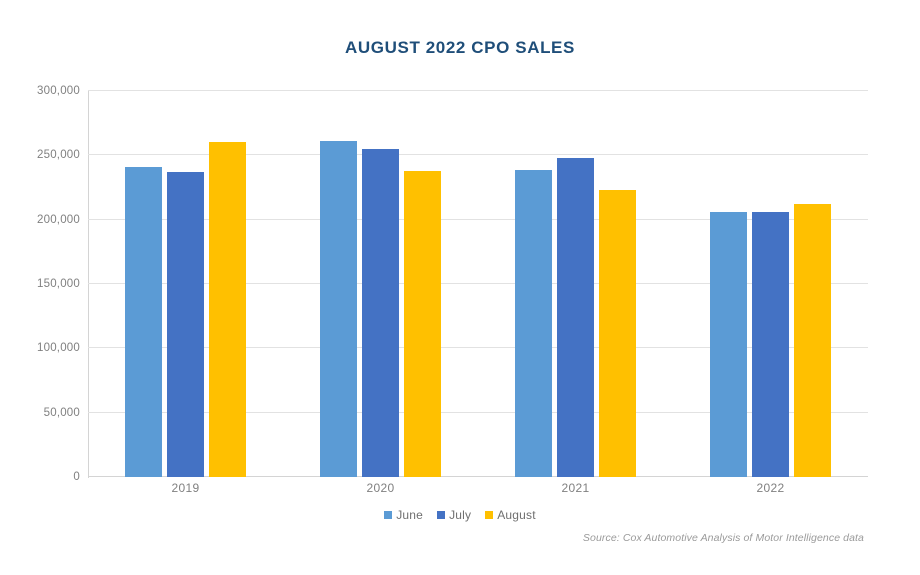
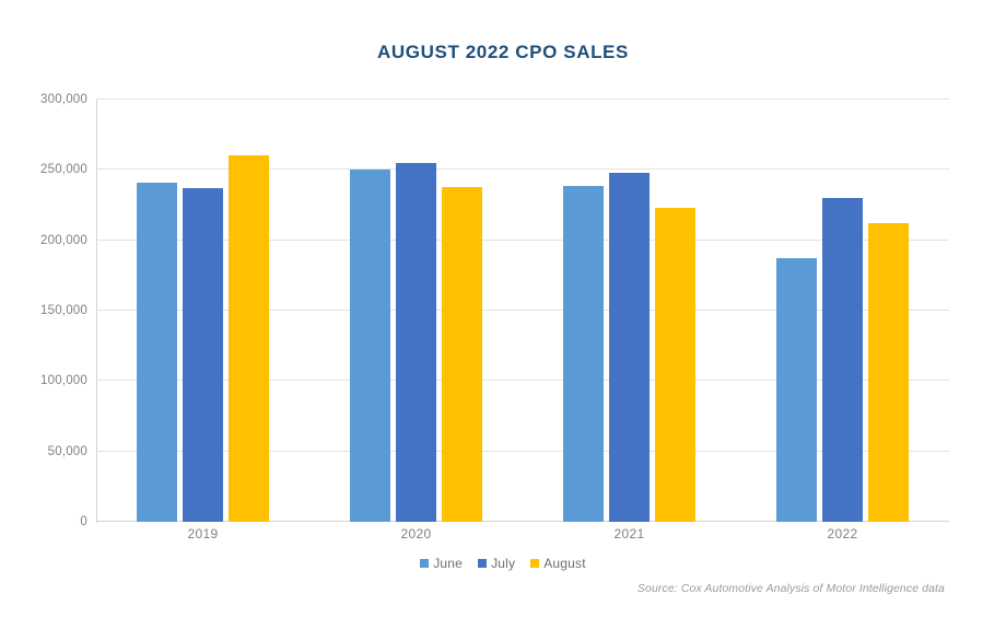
June/2020: 261000 -> 250000
June/2022: 206000 -> 187000
July/2022: 206000 -> 230000
